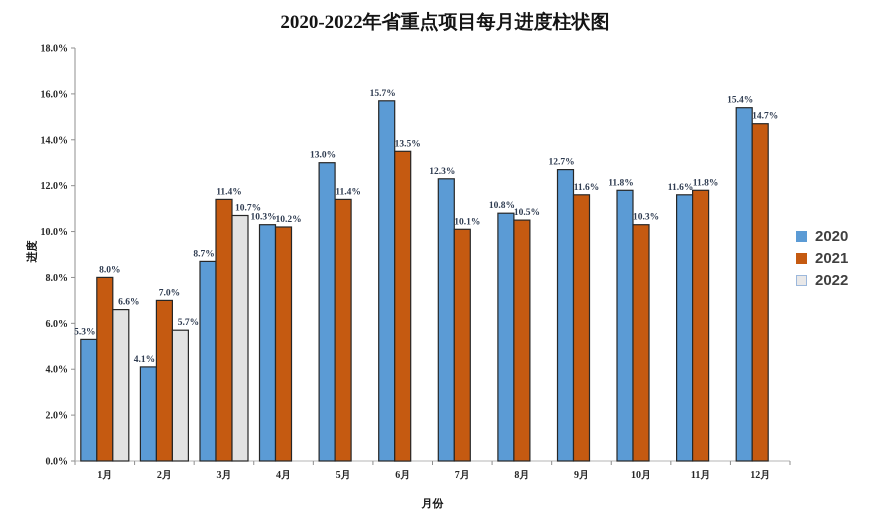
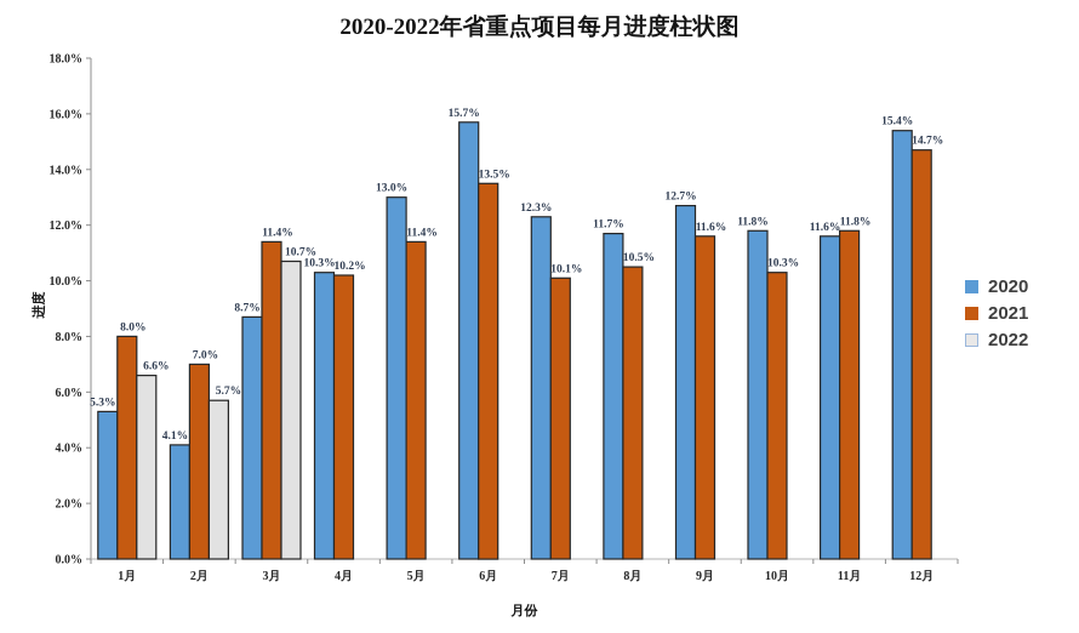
2020/8月: 10.8% -> 11.7%
